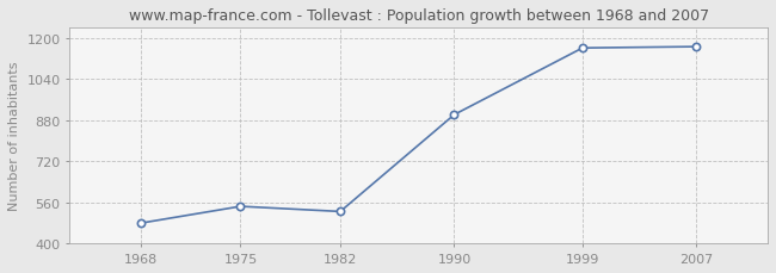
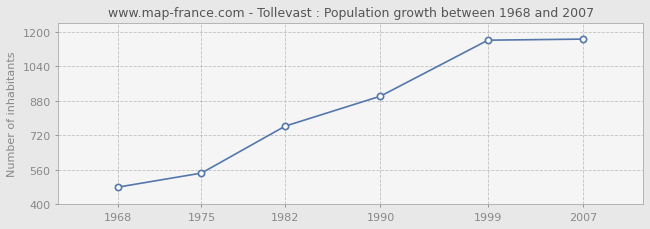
1982: 525 -> 762
